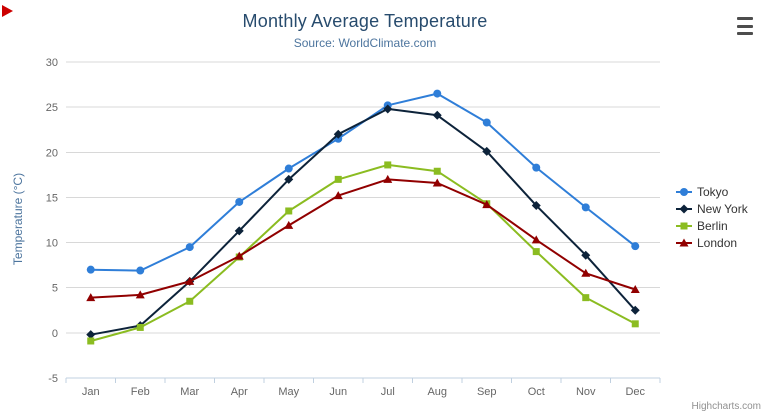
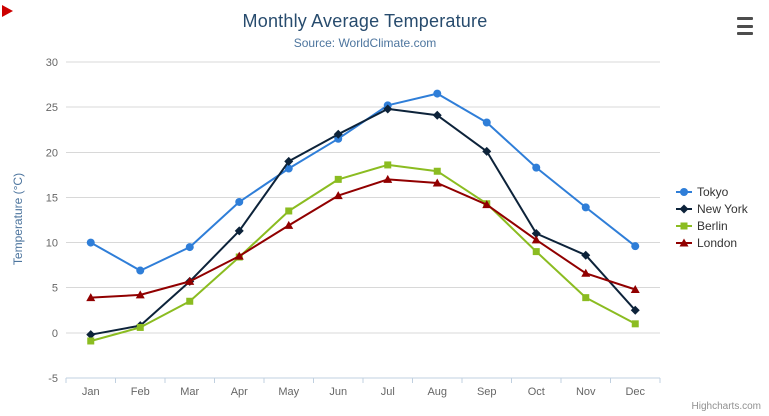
Tokyo/Jan: 7 -> 10
New York/May: 17 -> 19
New York/Oct: 14 -> 11
